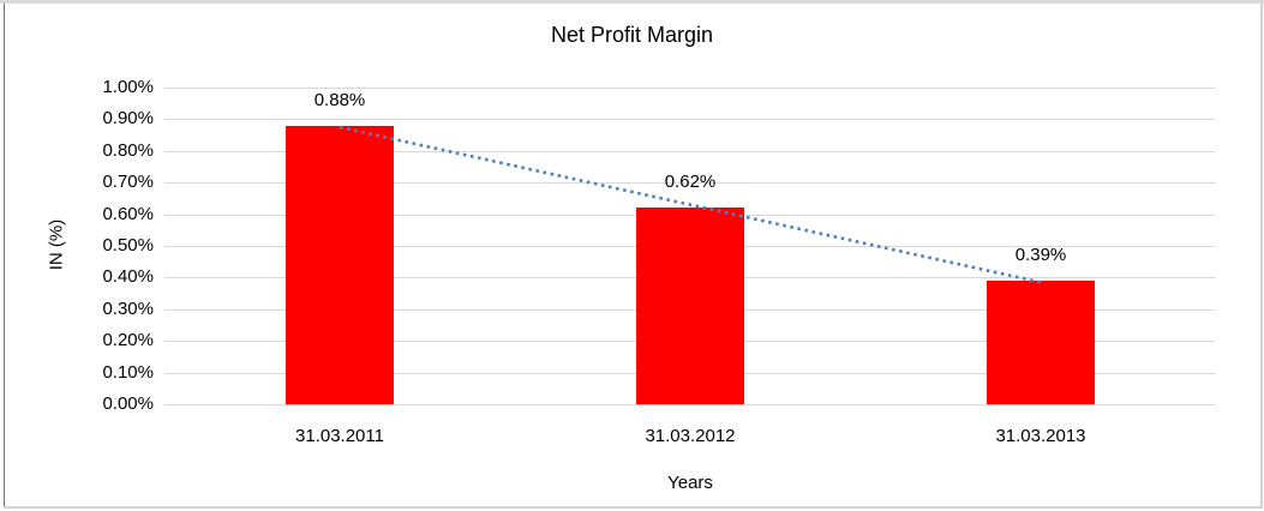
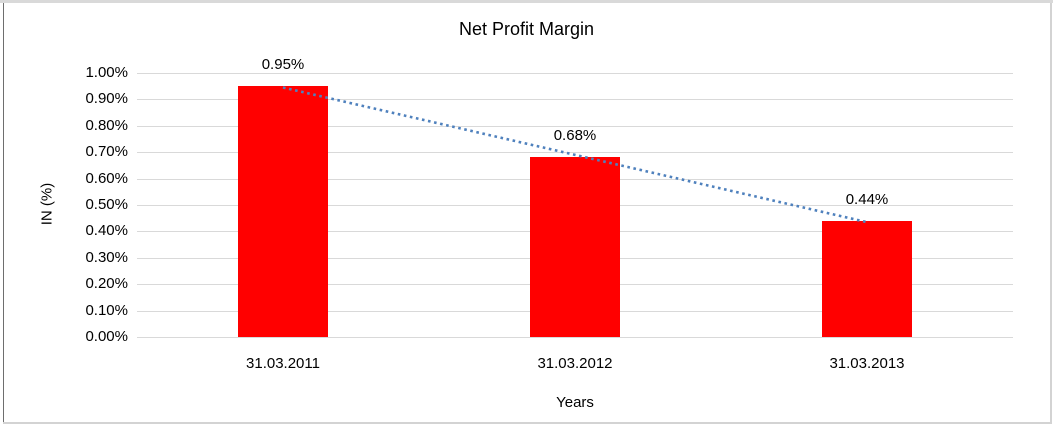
31.03.2011: 0.88% -> 0.95%
31.03.2012: 0.62% -> 0.68%
31.03.2013: 0.39% -> 0.44%
